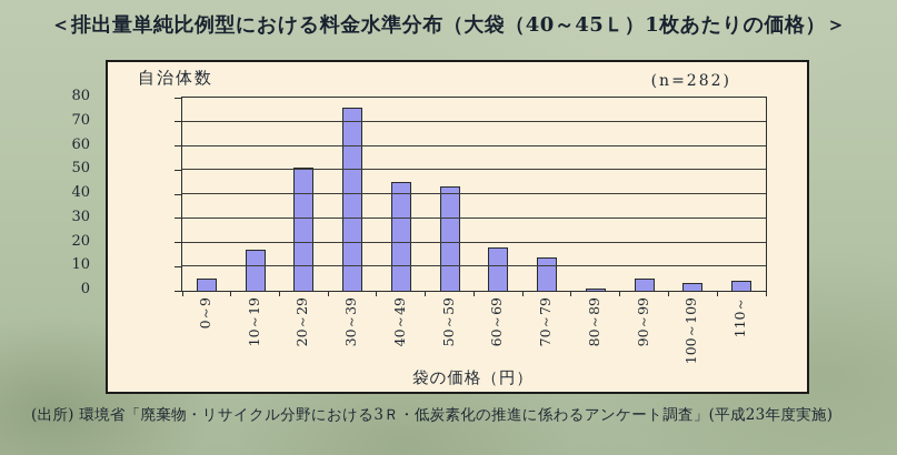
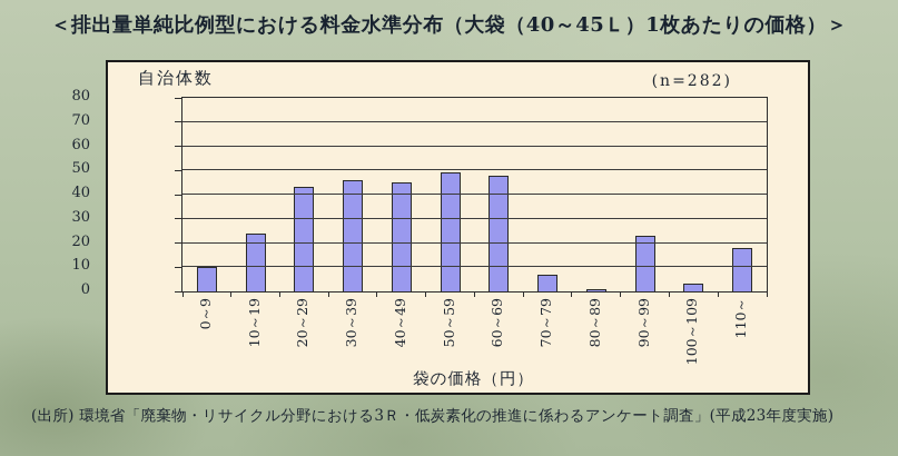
0～9: 5 -> 10
10～19: 17 -> 24
20～29: 51 -> 43
30～39: 76 -> 46
50～59: 43 -> 49
60～69: 18 -> 48
70～79: 14 -> 7
90～99: 5 -> 23
110～: 4 -> 18
